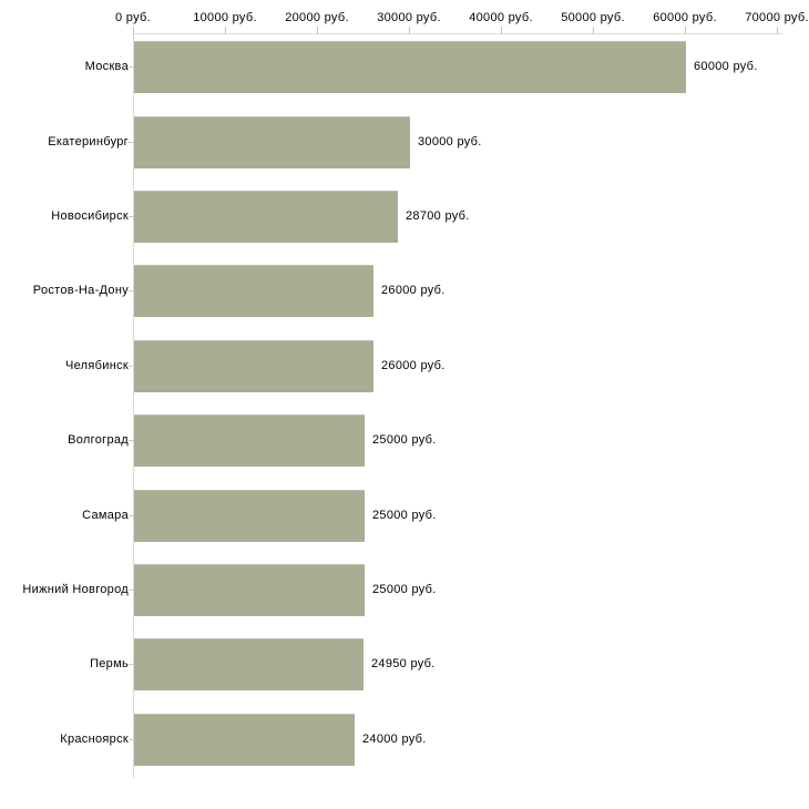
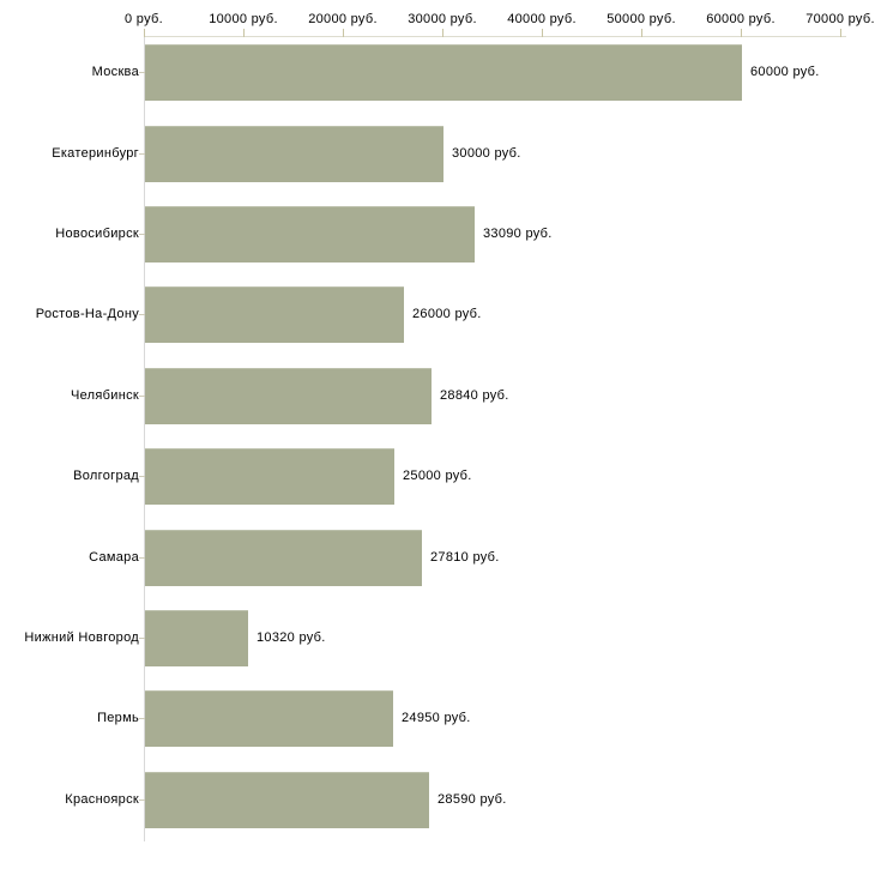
Новосибирск: 28700 -> 33090
Челябинск: 26000 -> 28840
Самара: 25000 -> 27810
Нижний Новгород: 25000 -> 10320
Красноярск: 24000 -> 28590
